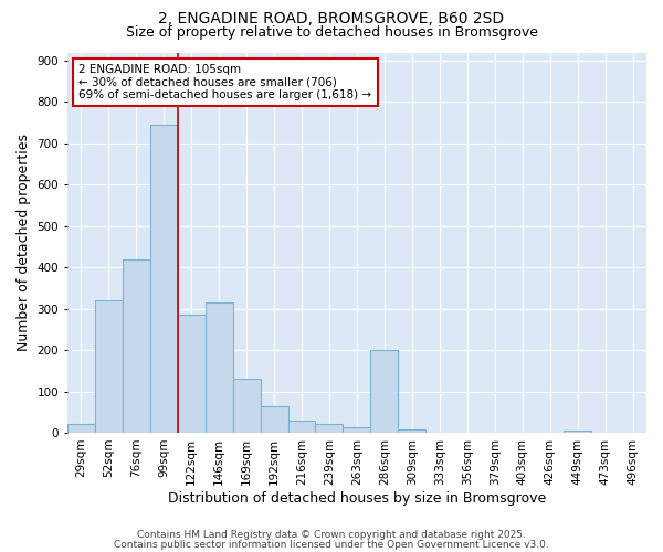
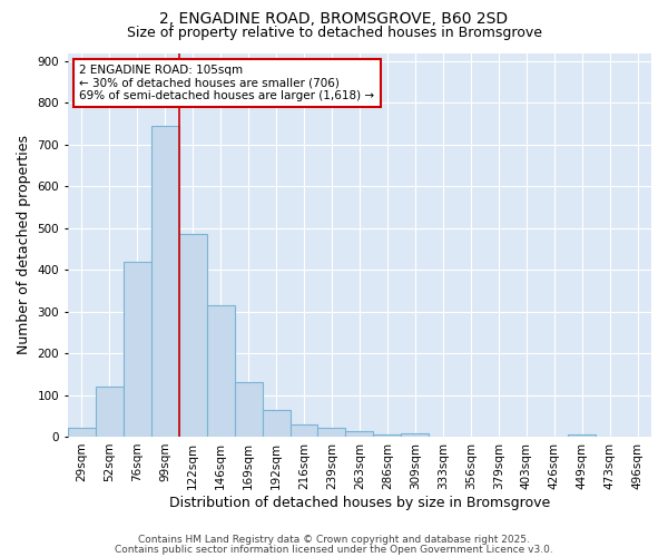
52sqm: 320 -> 120
122sqm: 285 -> 485
286sqm: 200 -> 5
